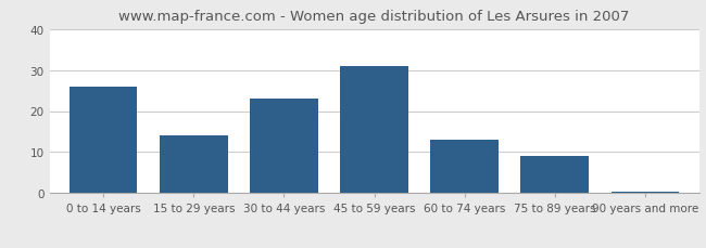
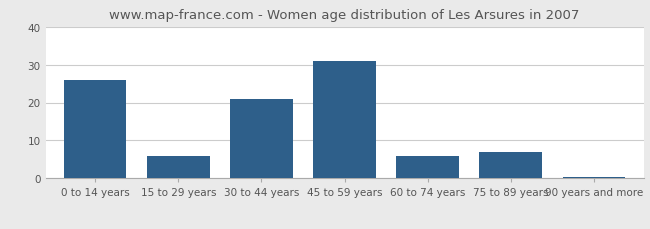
15 to 29 years: 14.0 -> 6.0
30 to 44 years: 23.0 -> 21.0
60 to 74 years: 13.0 -> 6.0
75 to 89 years: 9.0 -> 7.0
